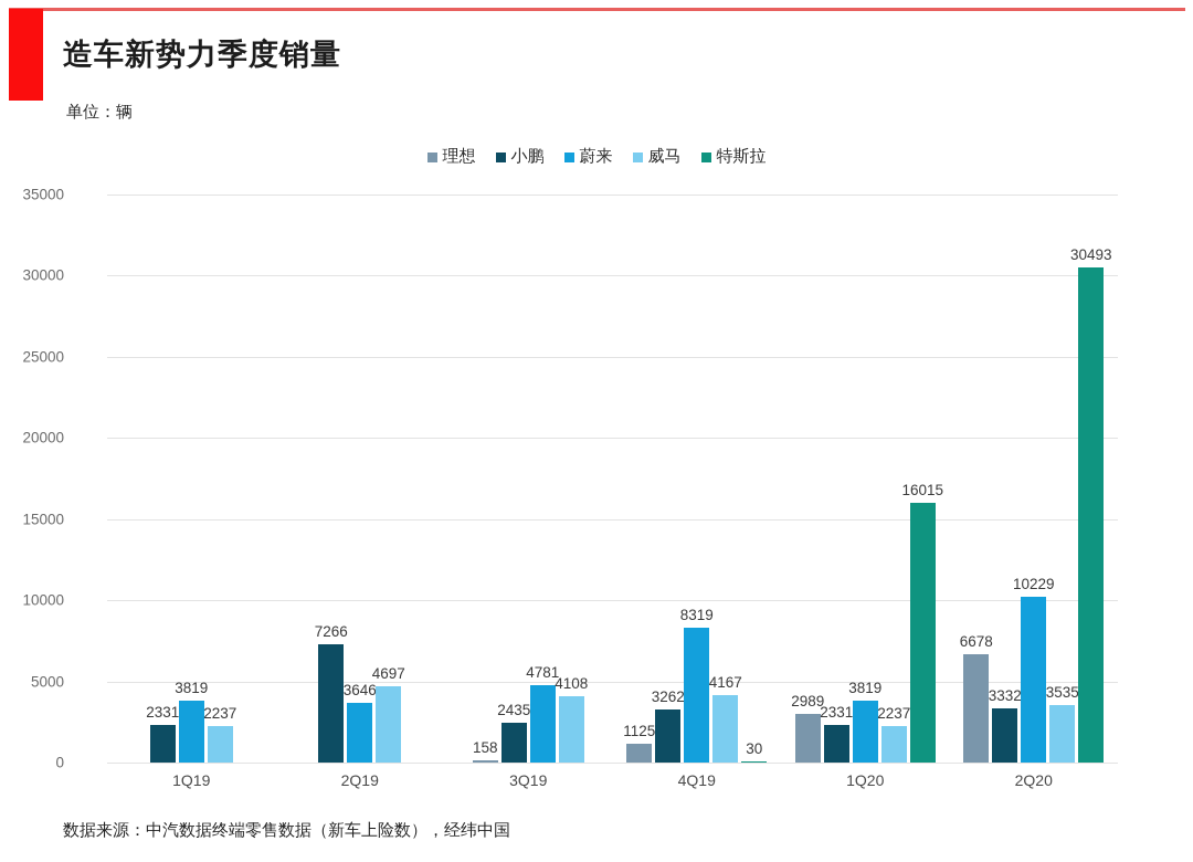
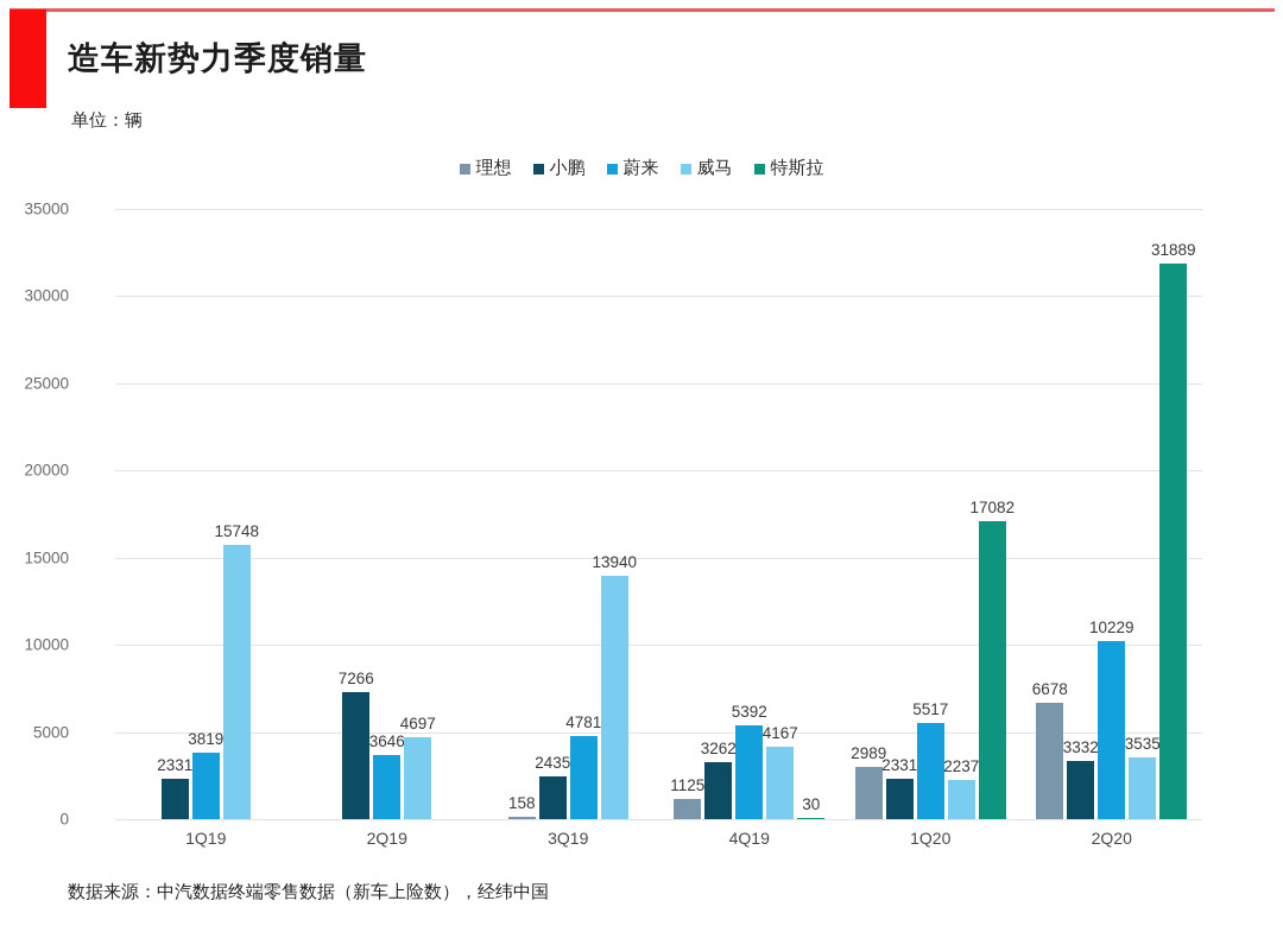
威马/1Q19: 2237 -> 15748
威马/3Q19: 4108 -> 13940
蔚来/4Q19: 8319 -> 5392
蔚来/1Q20: 3819 -> 5517
特斯拉/1Q20: 16015 -> 17082
特斯拉/2Q20: 30493 -> 31889
